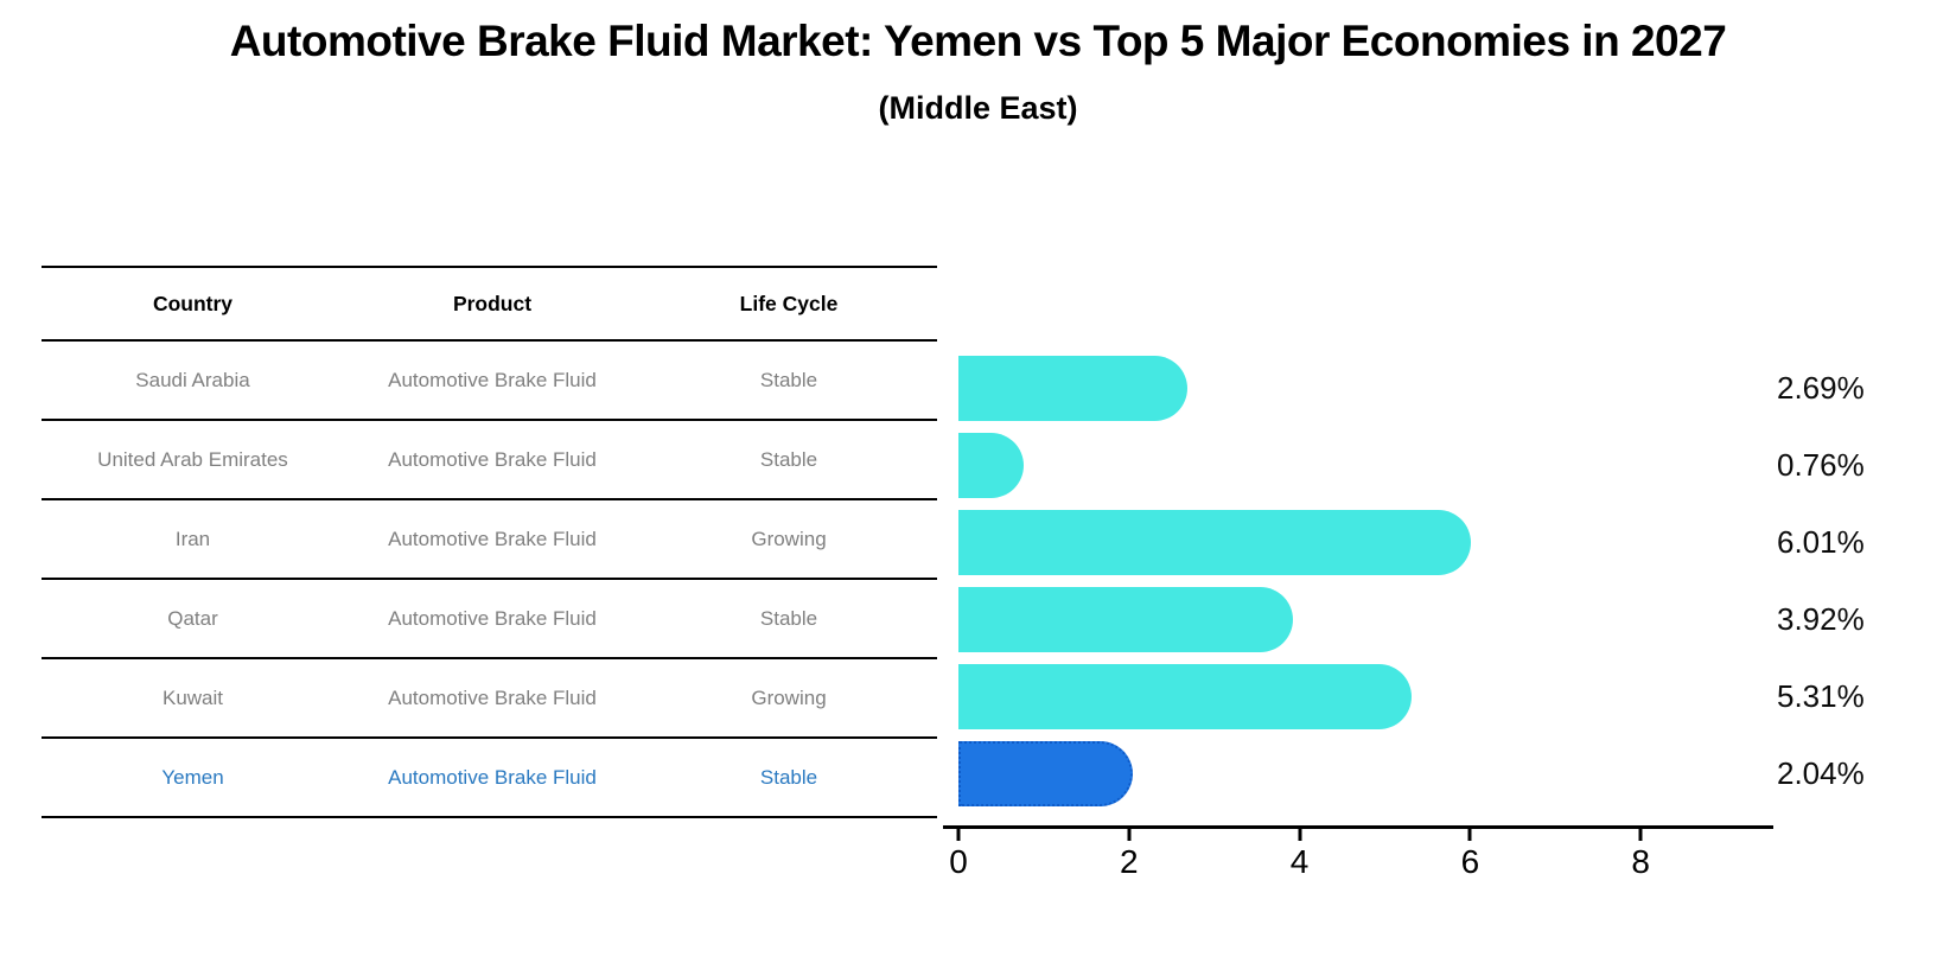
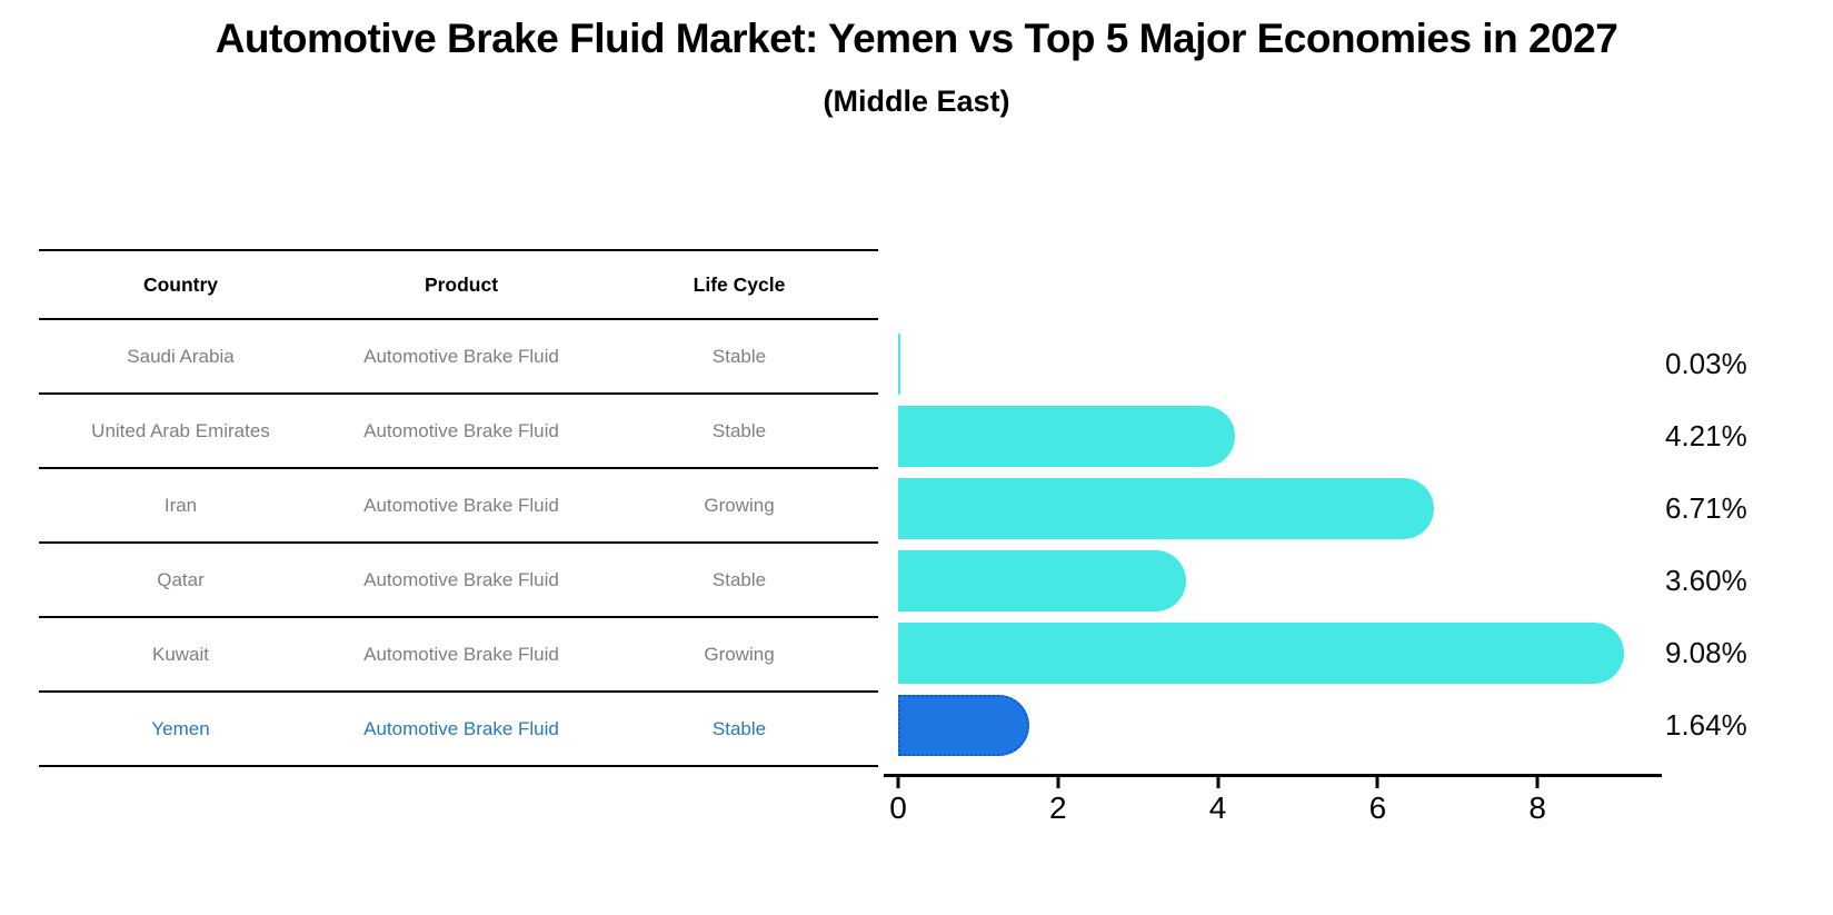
Saudi Arabia: 2.69% -> 0.03%
United Arab Emirates: 0.76% -> 4.21%
Iran: 6.01% -> 6.71%
Qatar: 3.92% -> 3.60%
Kuwait: 5.31% -> 9.08%
Yemen: 2.04% -> 1.64%
